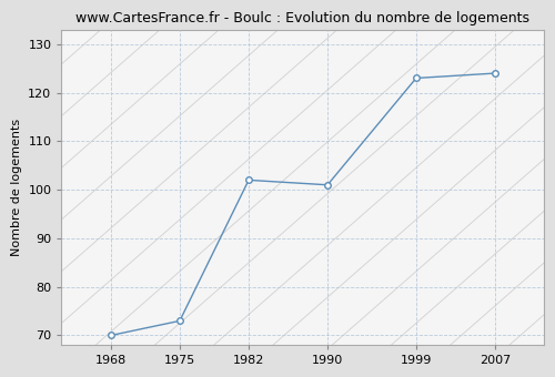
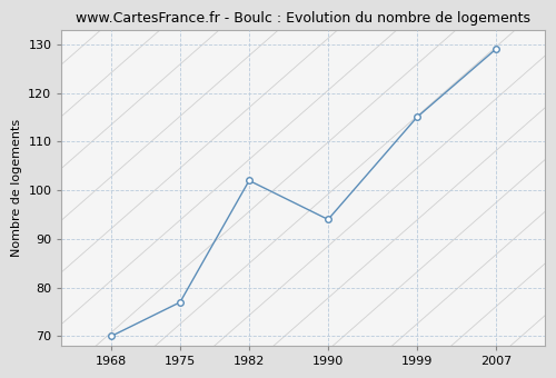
1975: 73 -> 77
1990: 101 -> 94
1999: 123 -> 115
2007: 124 -> 129
